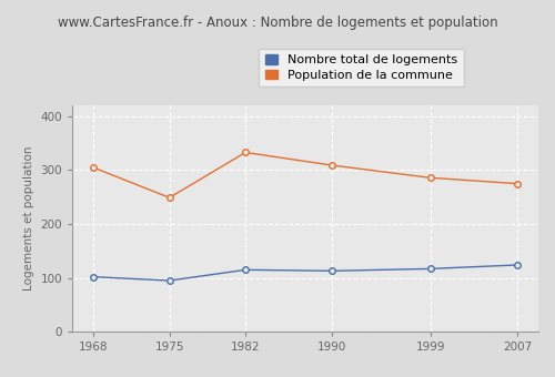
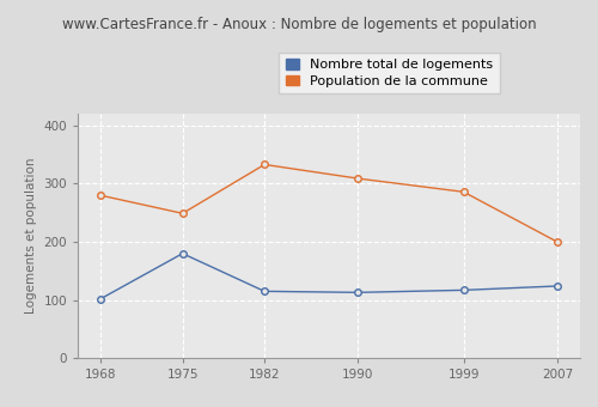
Population de la commune/1968: 305 -> 280
Nombre total de logements/1975: 95 -> 180
Population de la commune/2007: 275 -> 200
